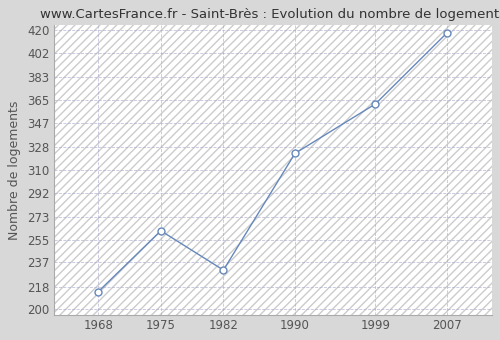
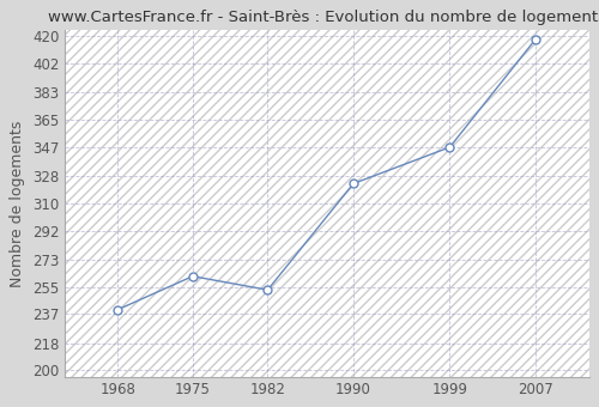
1968: 214 -> 240
1982: 231 -> 253
1999: 362 -> 347
